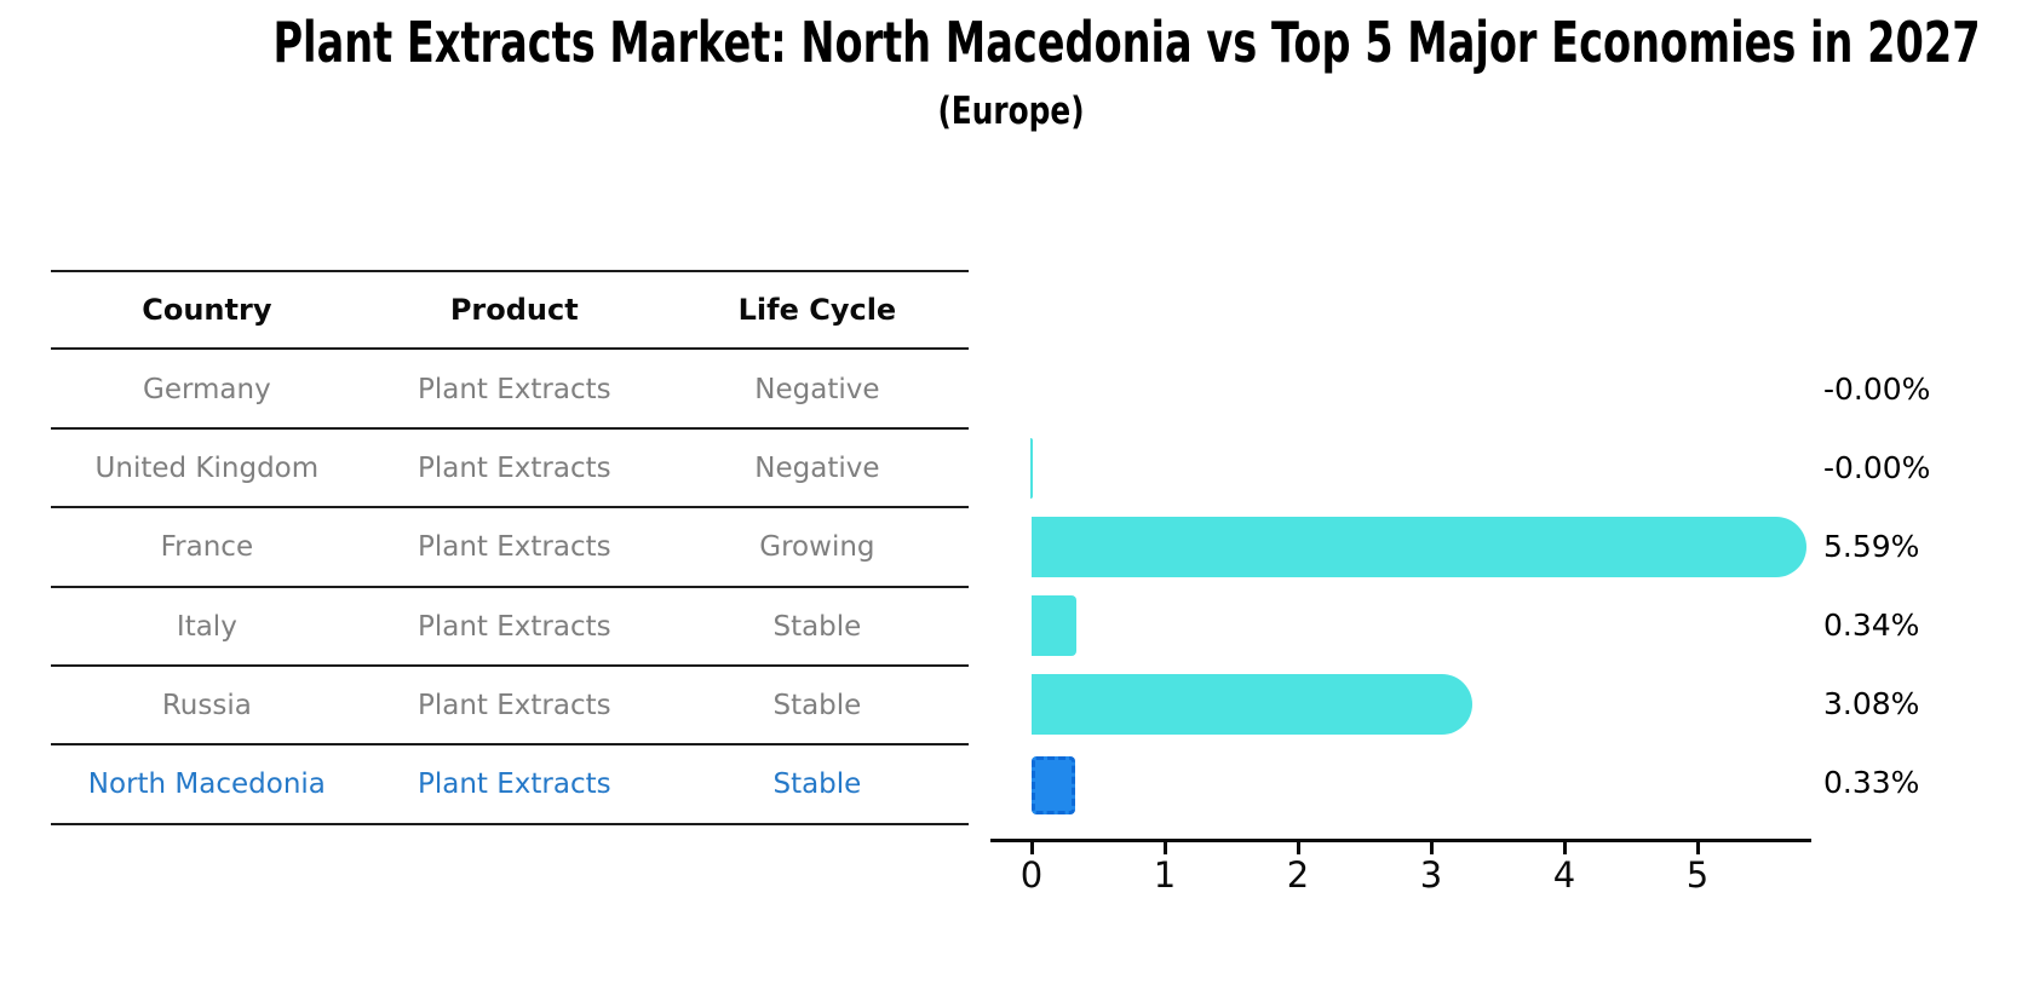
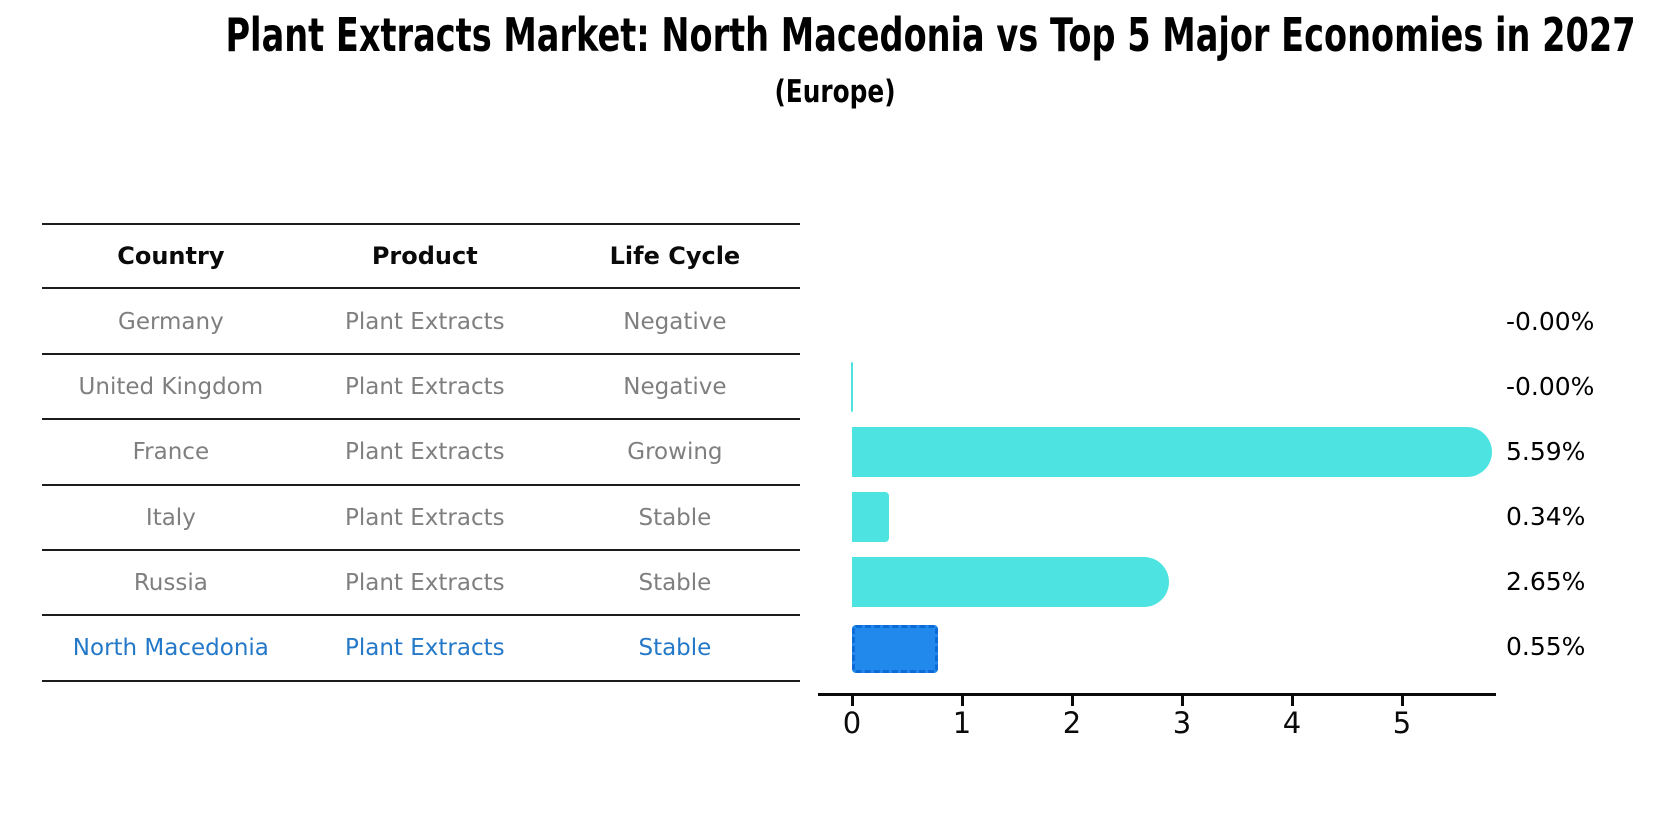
Russia: 3.08% -> 2.65%
North Macedonia: 0.33% -> 0.55%
